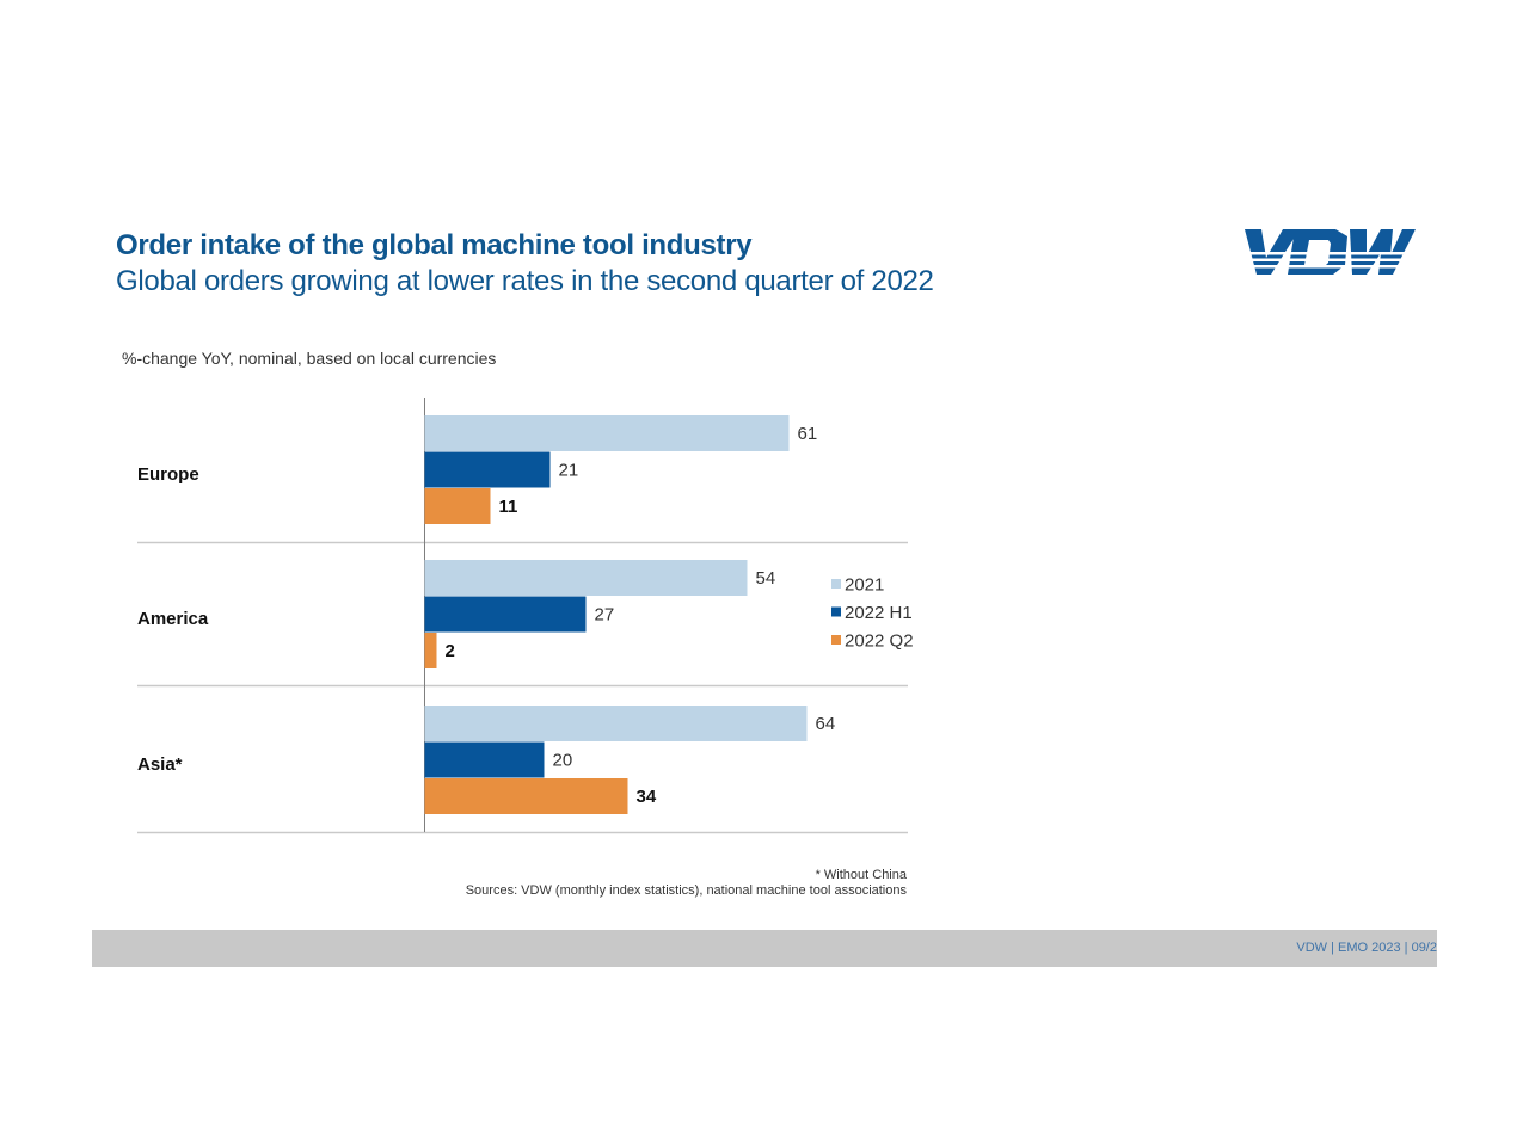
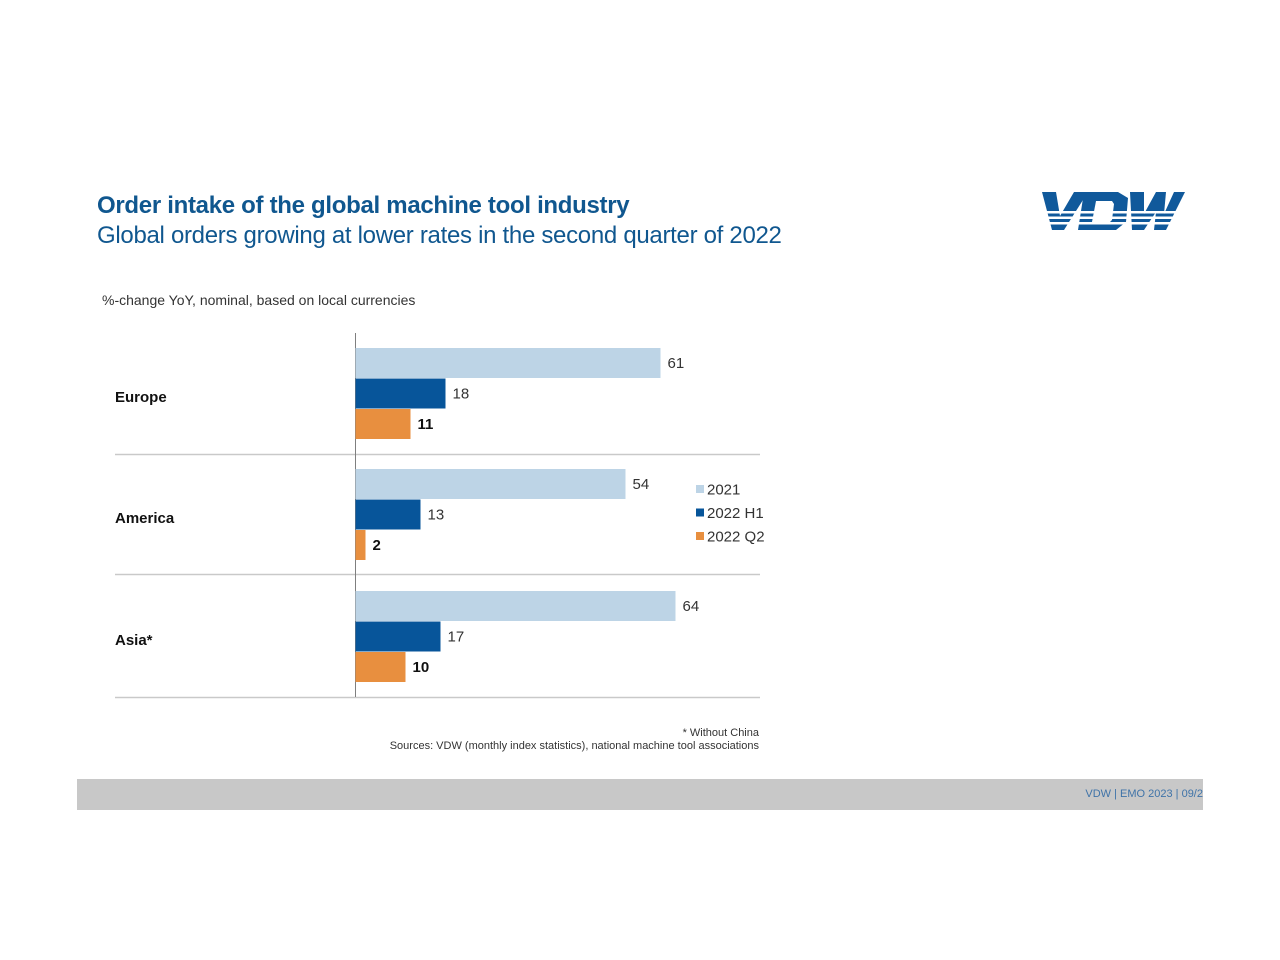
2022 H1/Europe: 21 -> 18
2022 H1/America: 27 -> 13
2022 H1/Asia*: 20 -> 17
2022 Q2/Asia*: 34 -> 10
